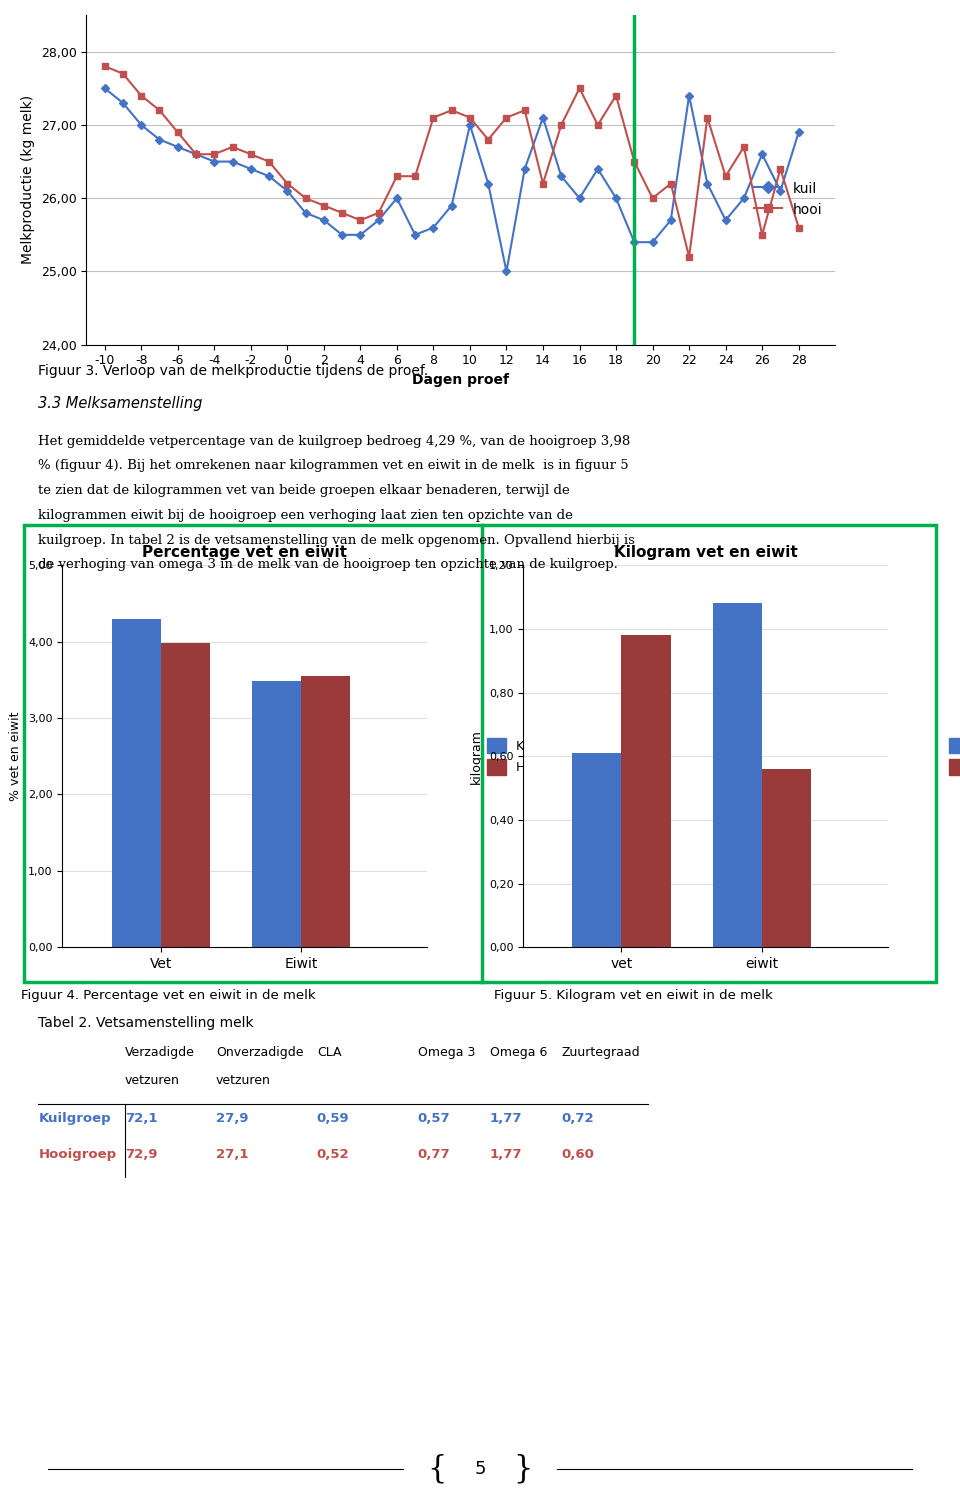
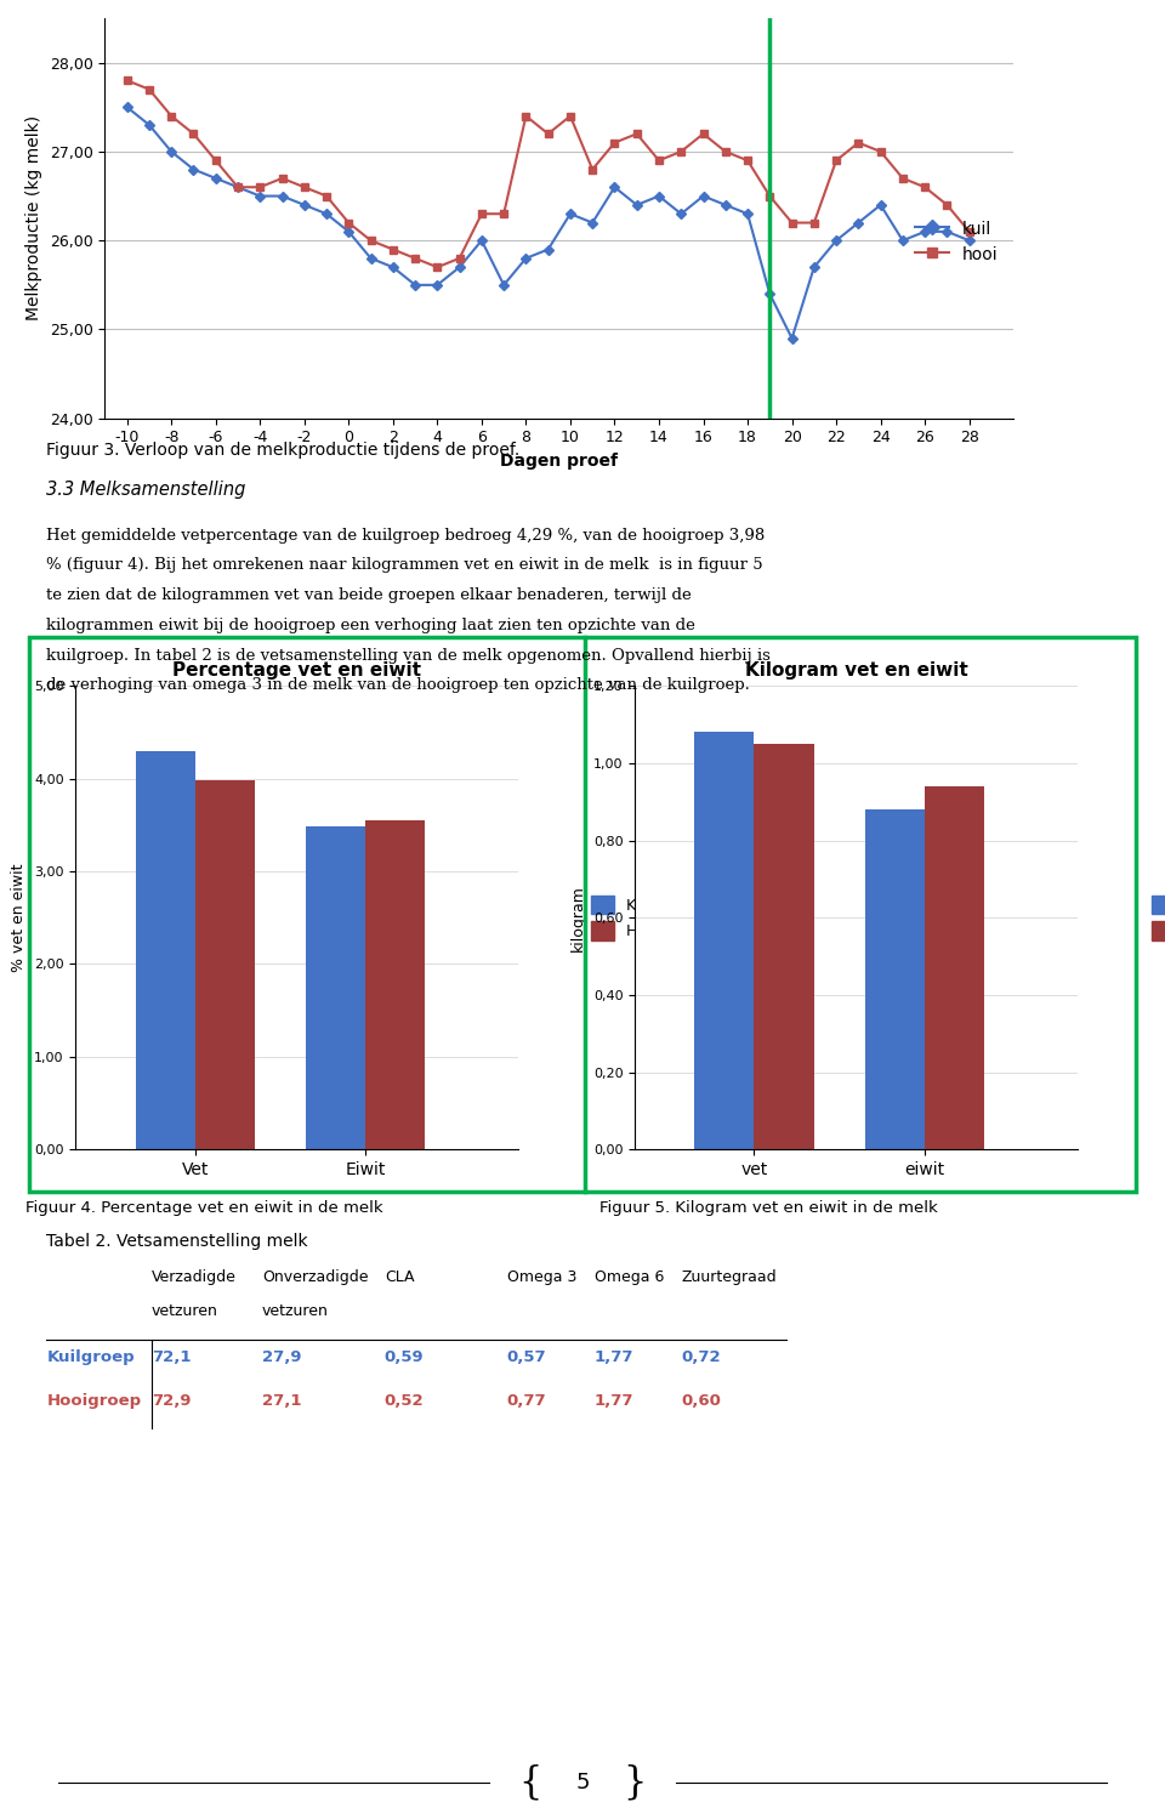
kuil/8: 25,6 -> 25,8
hooi/8: 27,1 -> 27,4
kuil/10: 27,0 -> 26,3
hooi/10: 27,1 -> 27,4
kuil/12: 25,0 -> 26,6
kuil/14: 27,1 -> 26,5
hooi/14: 26,2 -> 26,9
kuil/16: 26,0 -> 26,5
hooi/16: 27,5 -> 27,2
kuil/18: 26,0 -> 26,3
hooi/18: 27,4 -> 26,9
kuil/20: 25,4 -> 24,9
hooi/20: 26,0 -> 26,2
kuil/22: 27,4 -> 26,0
hooi/22: 25,2 -> 26,9
kuil/24: 25,7 -> 26,4
hooi/24: 26,3 -> 27,0
kuil/26: 26,6 -> 26,1
hooi/26: 25,5 -> 26,6
kuil/28: 26,9 -> 26,0
hooi/28: 25,6 -> 26,1
Kilogram vet en eiwit/kuil/vet: 0,61 -> 1,08
Kilogram vet en eiwit/hooi/vet: 0,98 -> 1,05
Kilogram vet en eiwit/kuil/eiwit: 1,08 -> 0,88
Kilogram vet en eiwit/hooi/eiwit: 0,56 -> 0,94
